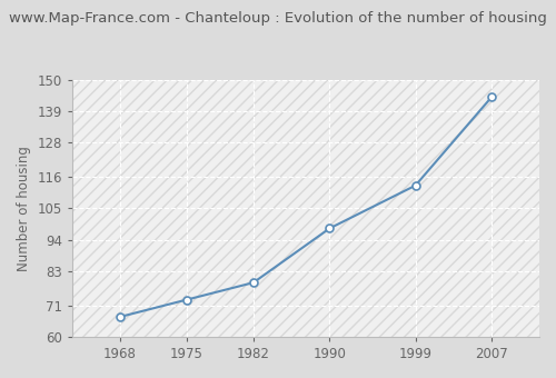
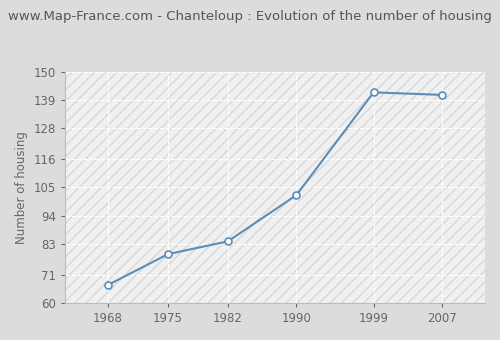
1975: 73 -> 79
1982: 79 -> 84
1990: 98 -> 102
1999: 113 -> 142
2007: 144 -> 141
